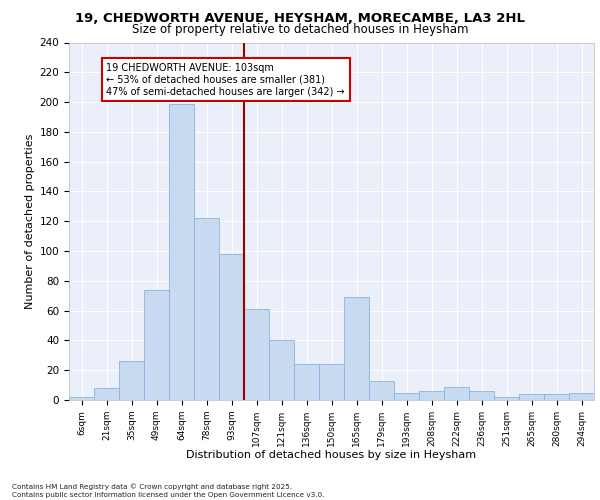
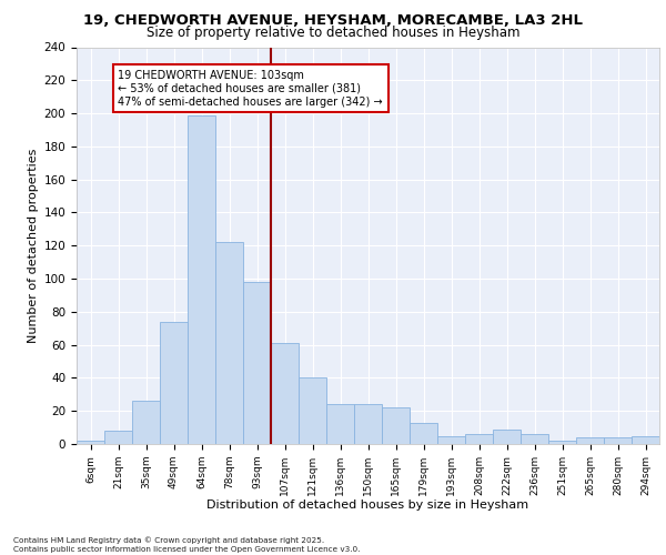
165sqm: 69 -> 22
